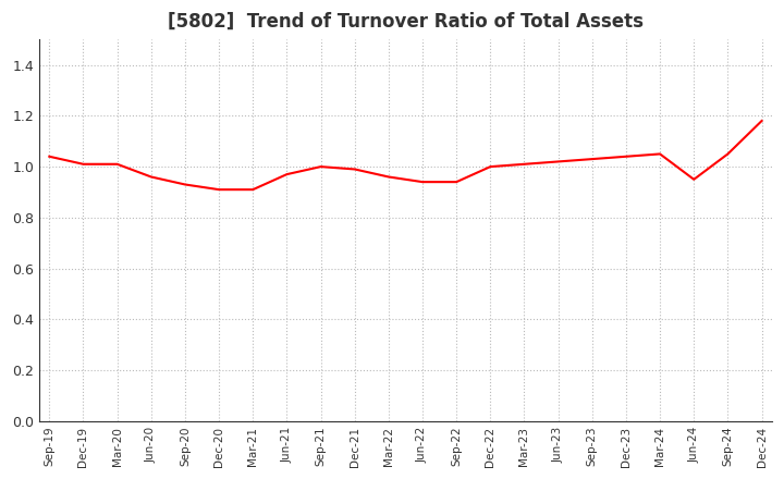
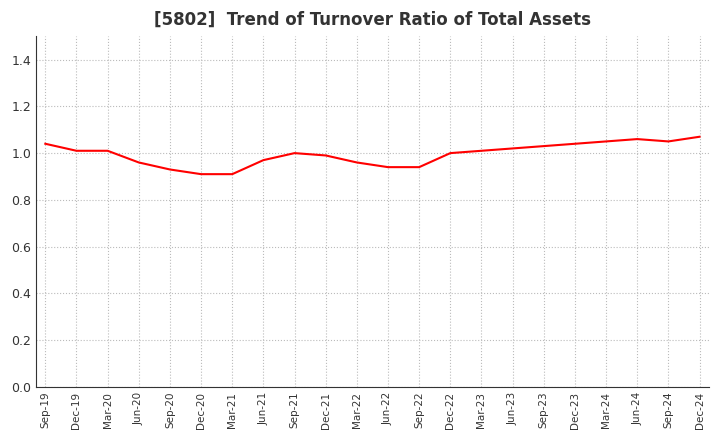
Jun-24: 0.95 -> 1.06
Dec-24: 1.18 -> 1.07
